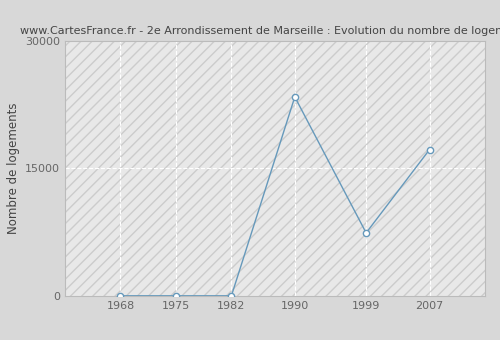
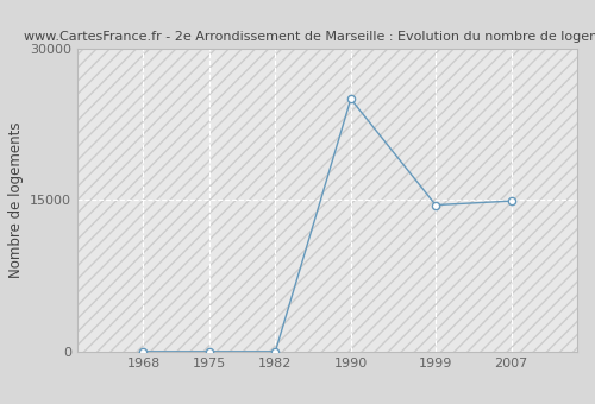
1990: 23400 -> 25000
1999: 7400 -> 14500
2007: 17200 -> 14900
